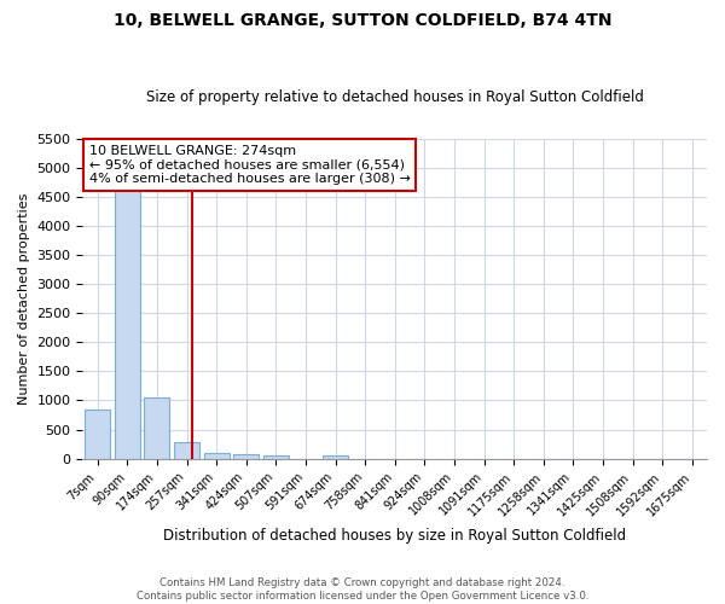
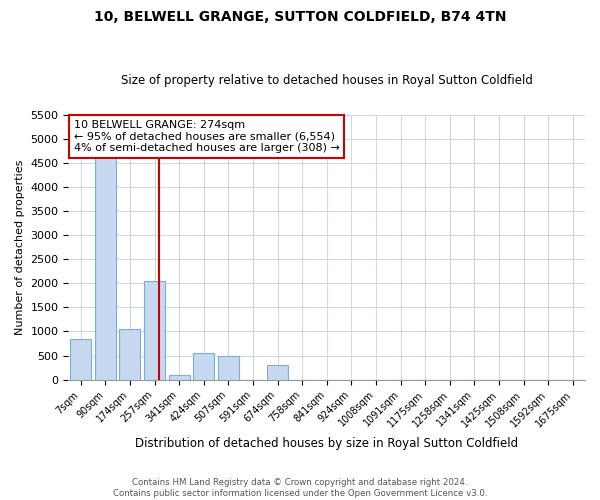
257sqm: 290 -> 2050
424sqm: 70 -> 550
507sqm: 60 -> 500
674sqm: 60 -> 300
